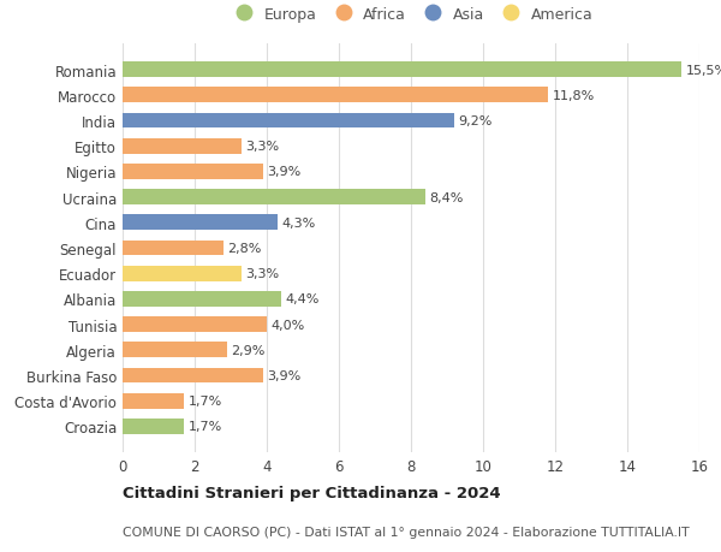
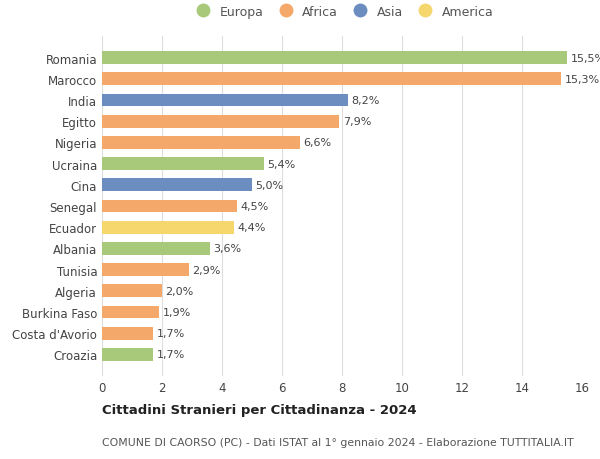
Marocco: 11,8% -> 15,3%
India: 9,2% -> 8,2%
Egitto: 3,3% -> 7,9%
Nigeria: 3,9% -> 6,6%
Ucraina: 8,4% -> 5,4%
Cina: 4,3% -> 5,0%
Senegal: 2,8% -> 4,5%
Ecuador: 3,3% -> 4,4%
Albania: 4,4% -> 3,6%
Tunisia: 4,0% -> 2,9%
Algeria: 2,9% -> 2,0%
Burkina Faso: 3,9% -> 1,9%
